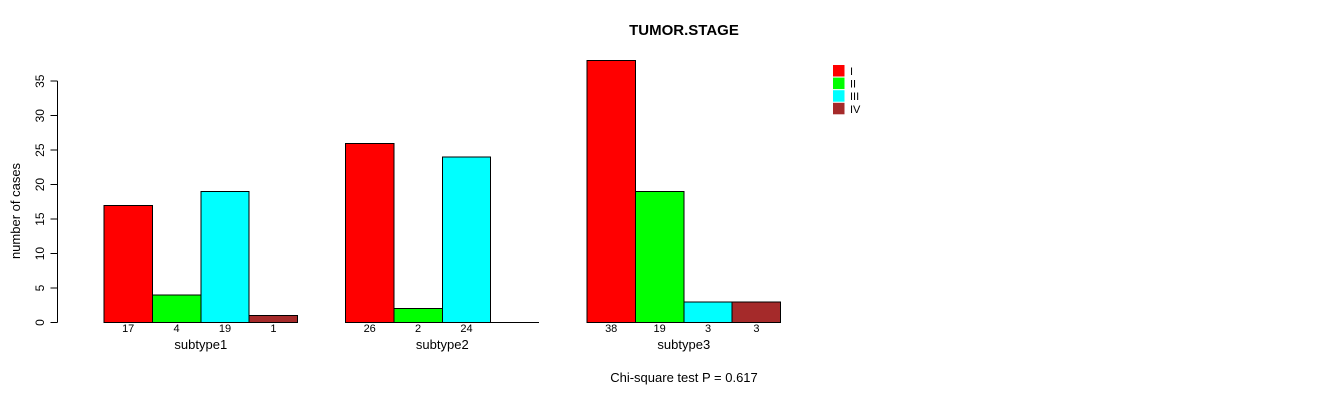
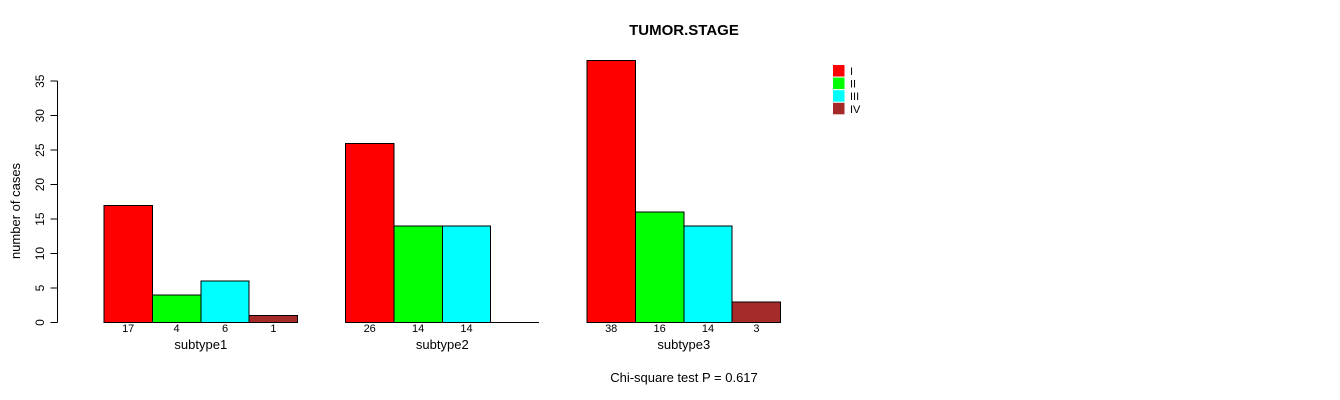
III/subtype1: 19 -> 6
II/subtype2: 2 -> 14
III/subtype2: 24 -> 14
II/subtype3: 19 -> 16
III/subtype3: 3 -> 14
